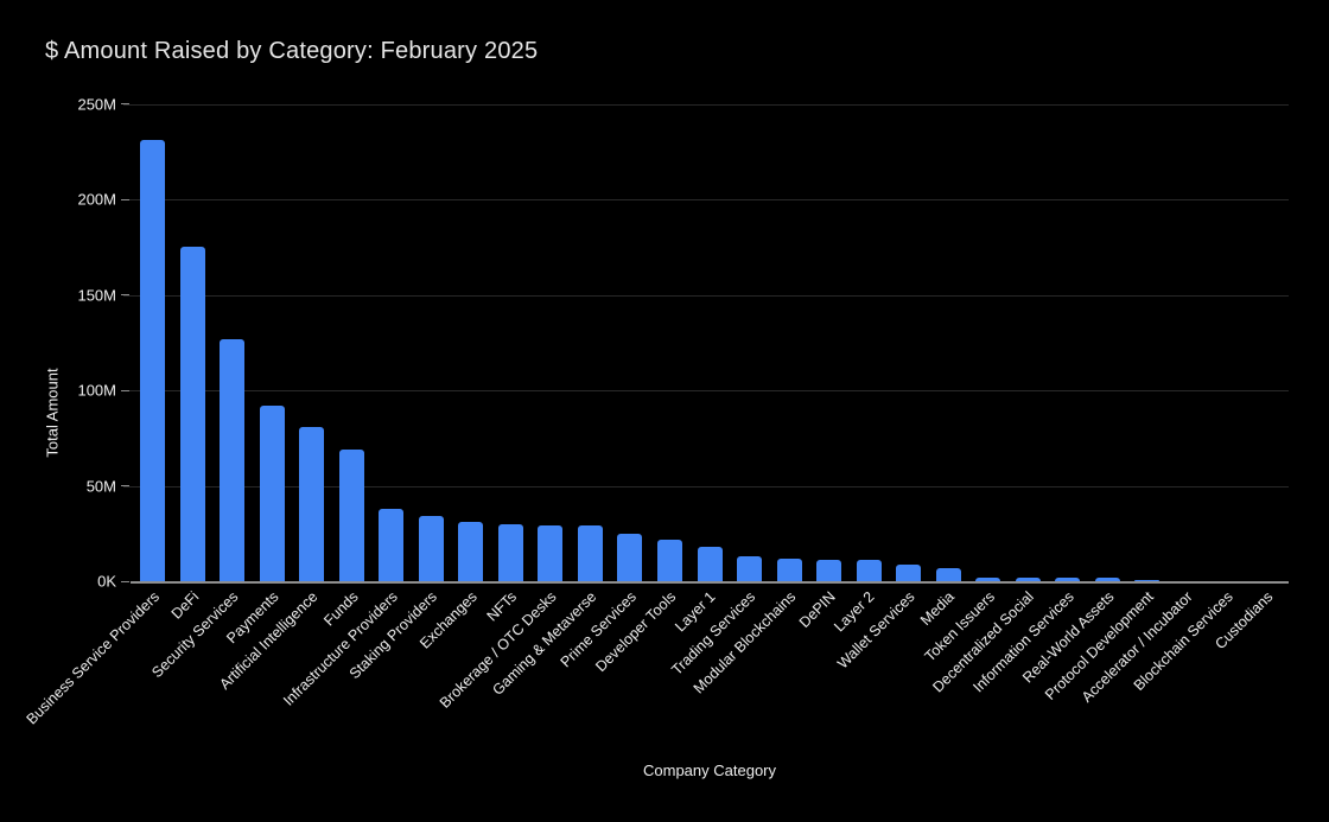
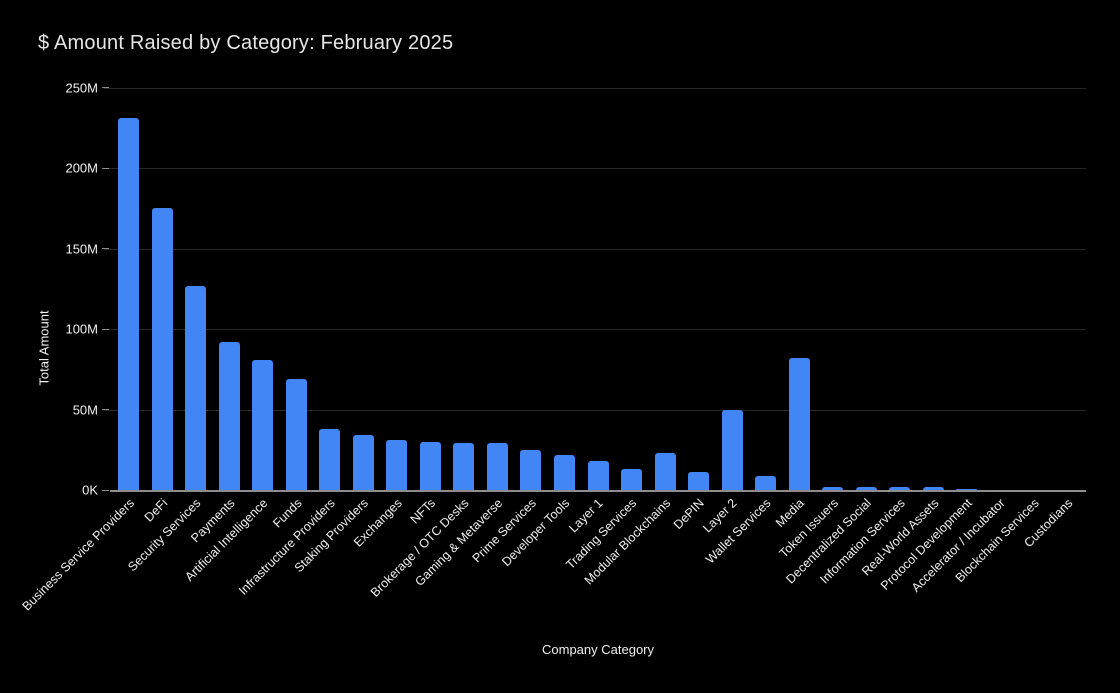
Modular Blockchains: 12M -> 23M
Layer 2: 11M -> 50M
Media: 7M -> 82M
